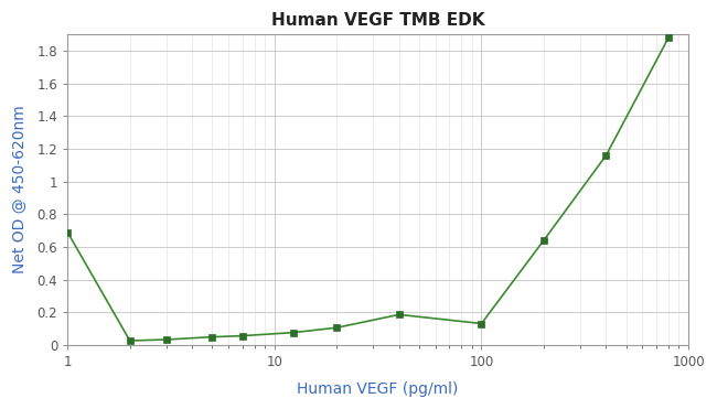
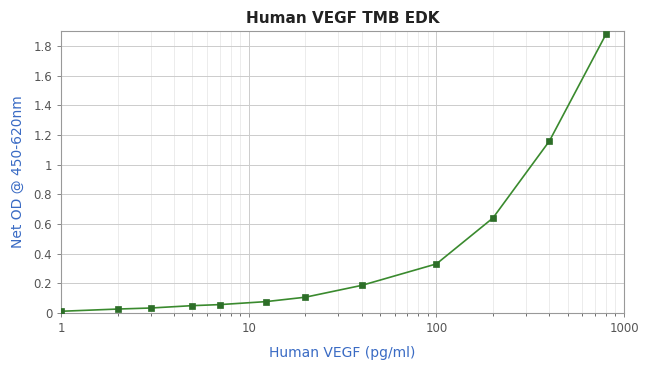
1: 0.69 -> 0.01
100: 0.13 -> 0.33
